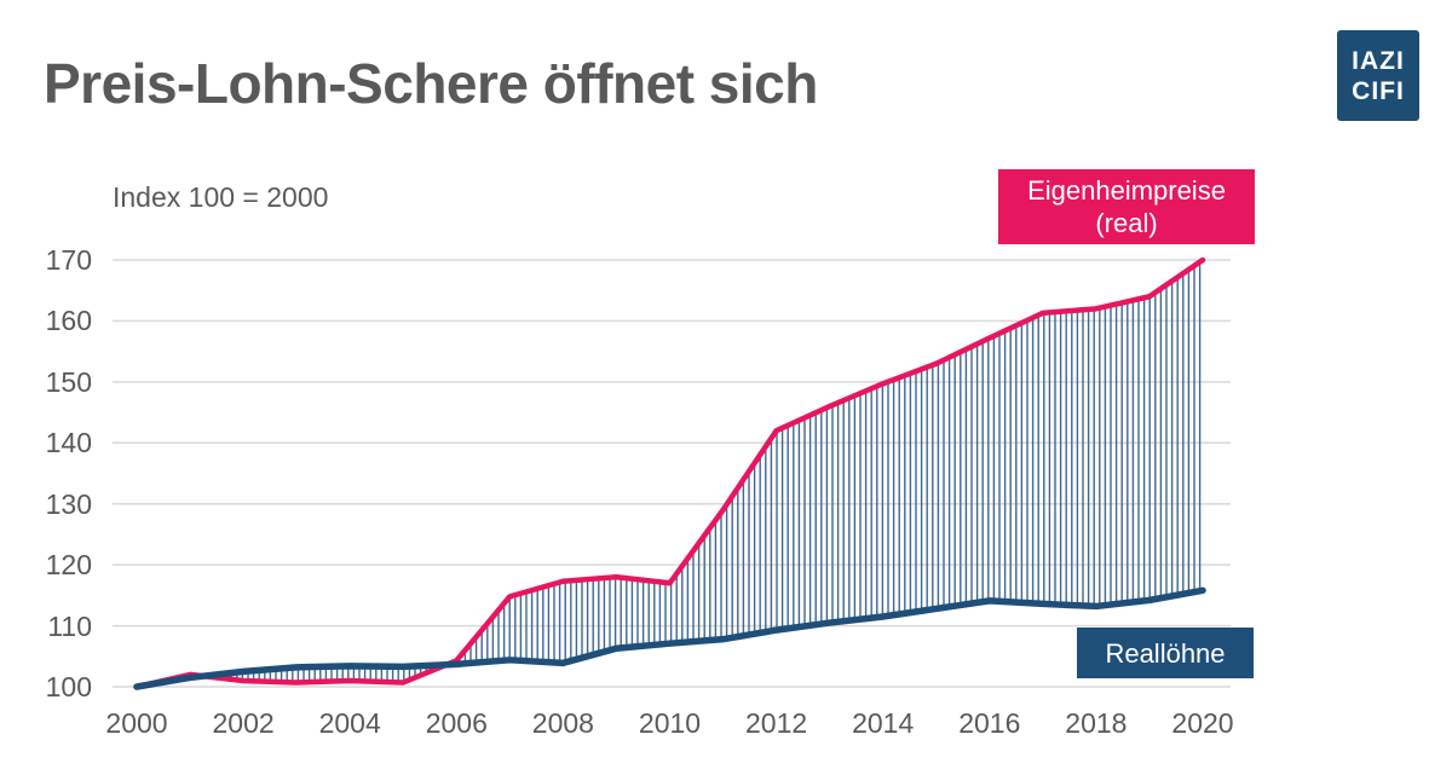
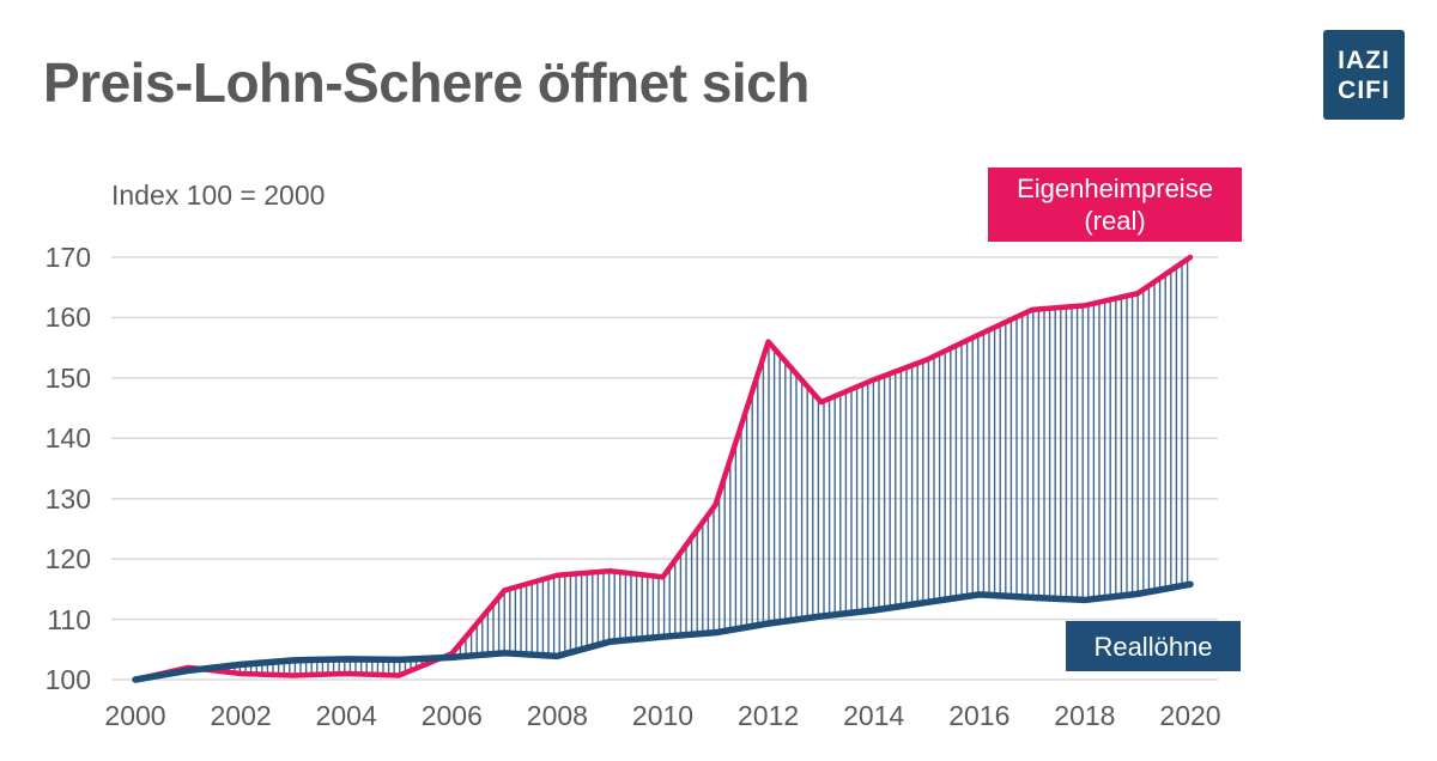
Eigenheimpreise (real)/2012: 142 -> 156
